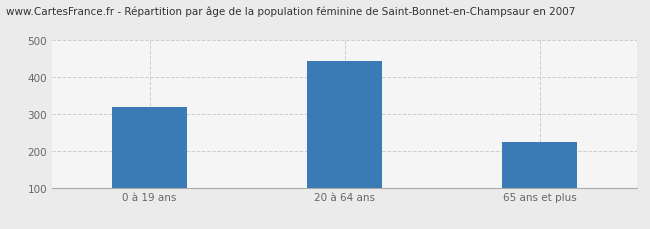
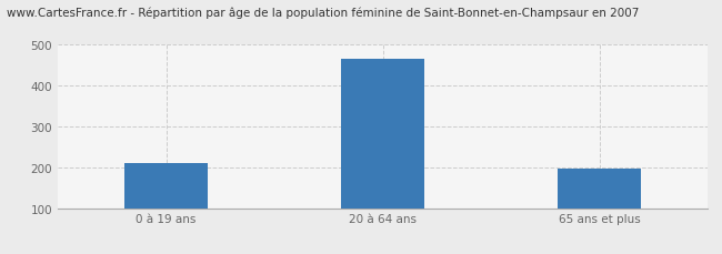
0 à 19 ans: 320 -> 211
20 à 64 ans: 445 -> 466
65 ans et plus: 225 -> 197
